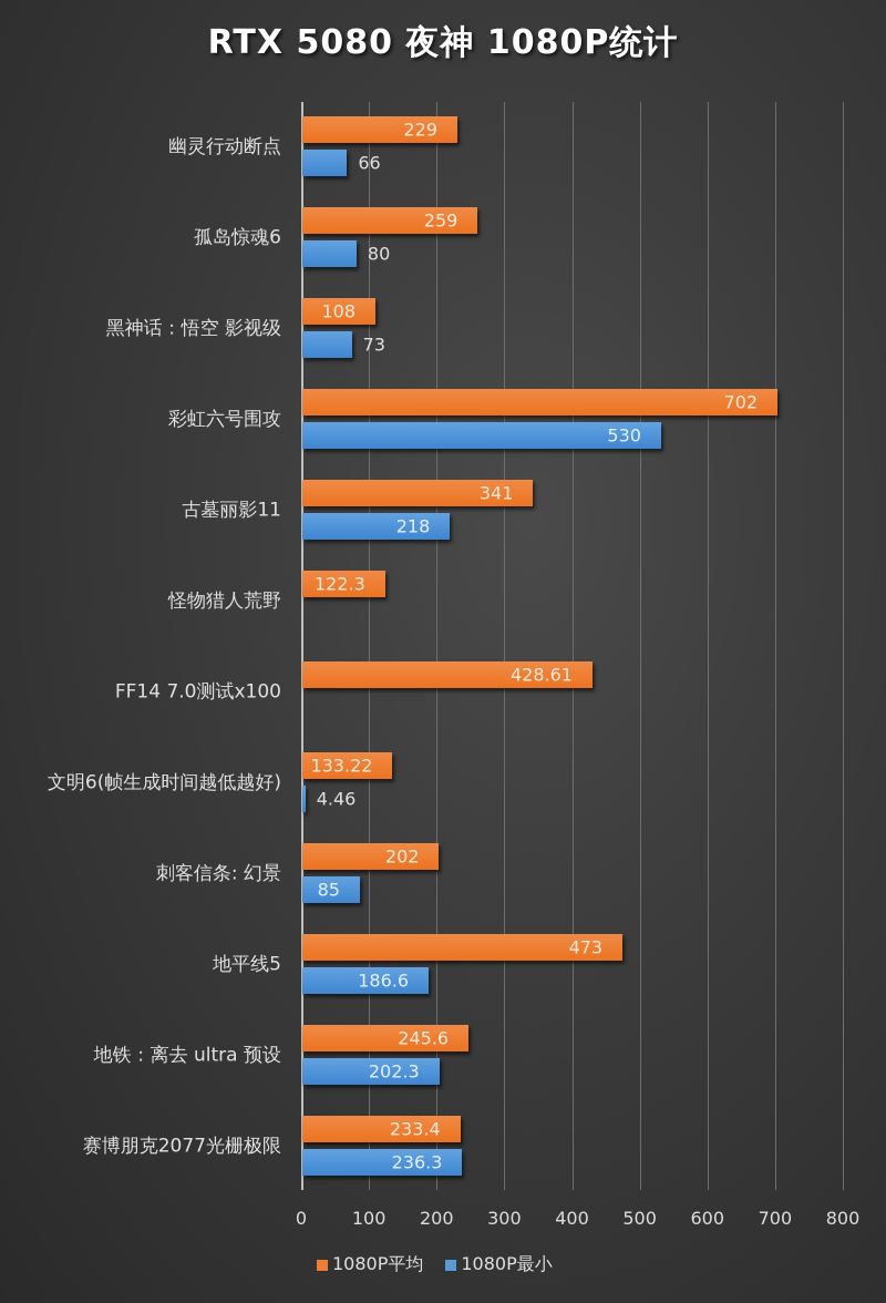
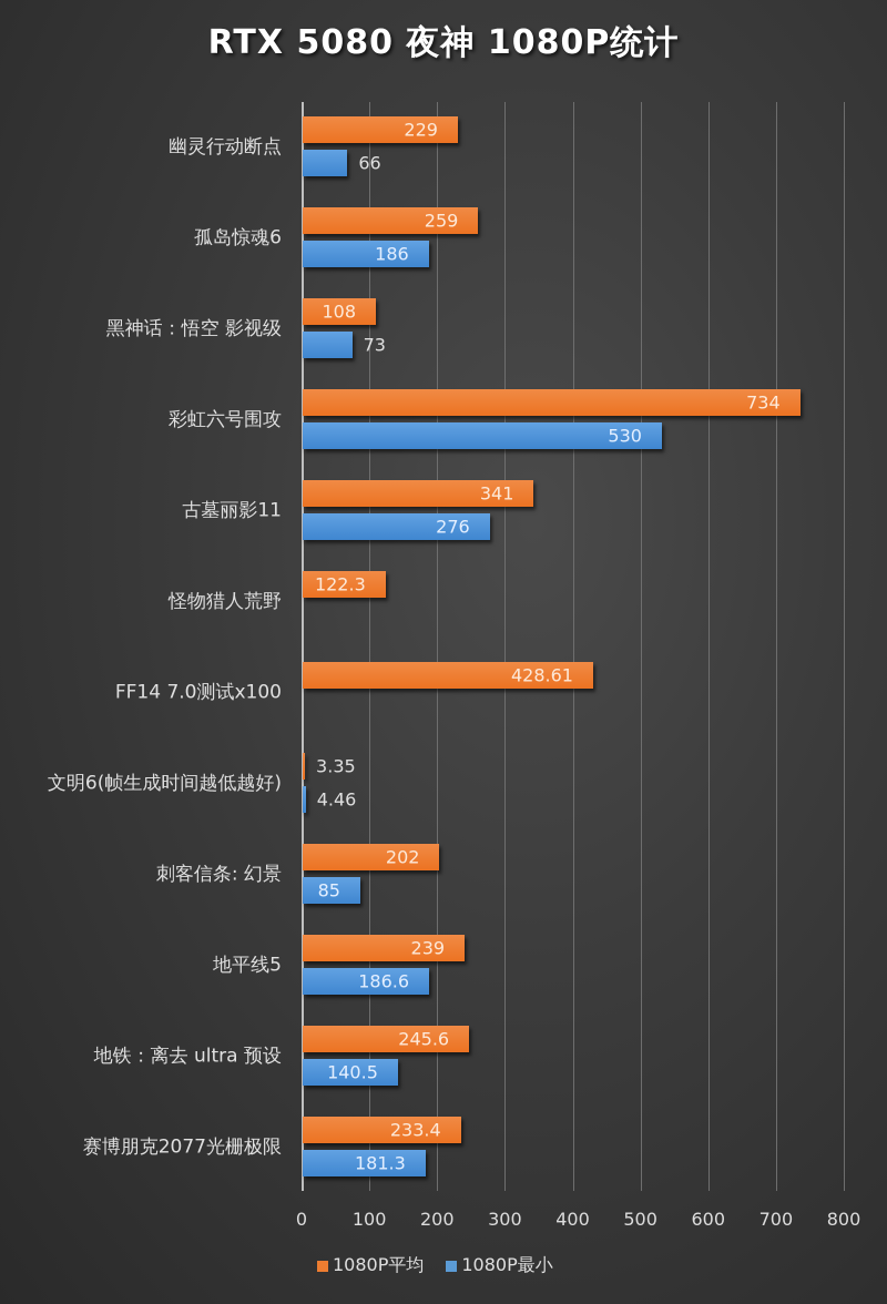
1080P最小/孤岛惊魂6: 80 -> 186
1080P平均/彩虹六号围攻: 702 -> 734
1080P最小/古墓丽影11: 218 -> 276
1080P平均/文明6(帧生成时间越低越好): 133.22 -> 3.35
1080P平均/地平线5: 473 -> 239
1080P最小/地铁：离去 ultra 预设: 202.3 -> 140.5
1080P最小/赛博朋克2077光栅极限: 236.3 -> 181.3
